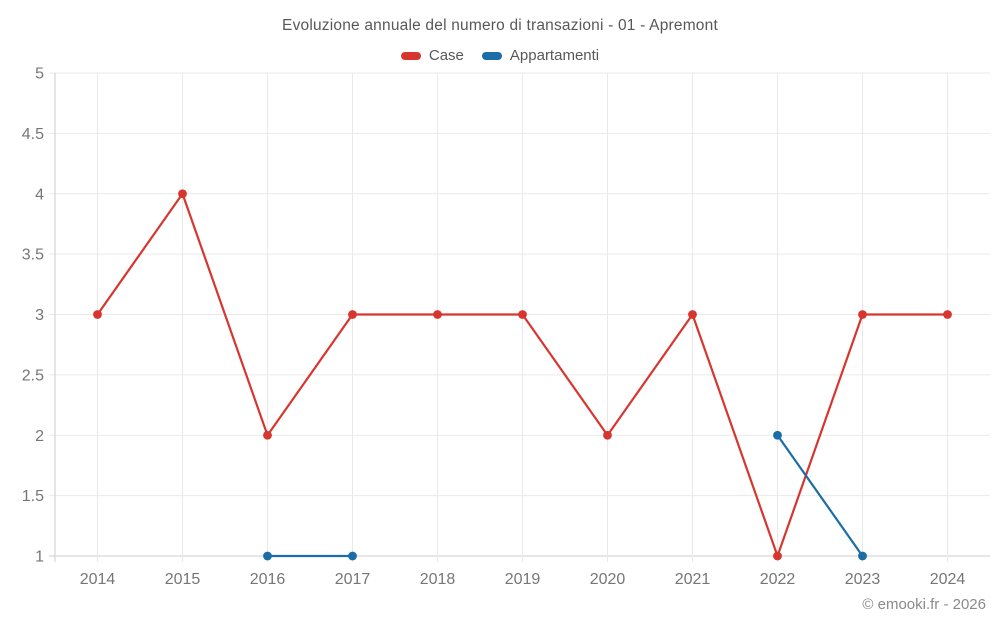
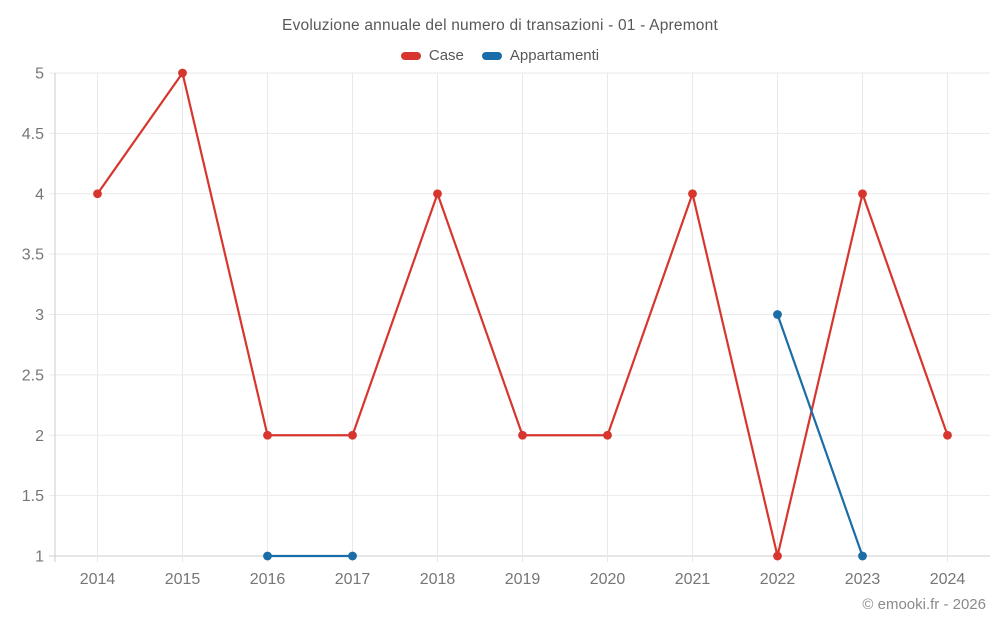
Case/2014: 3 -> 4
Case/2015: 4 -> 5
Case/2017: 3 -> 2
Case/2018: 3 -> 4
Case/2019: 3 -> 2
Case/2021: 3 -> 4
Appartamenti/2022: 2 -> 3
Case/2023: 3 -> 4
Case/2024: 3 -> 2
